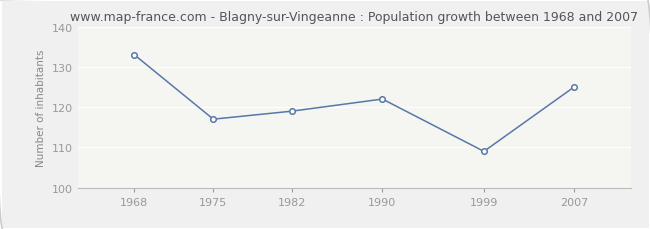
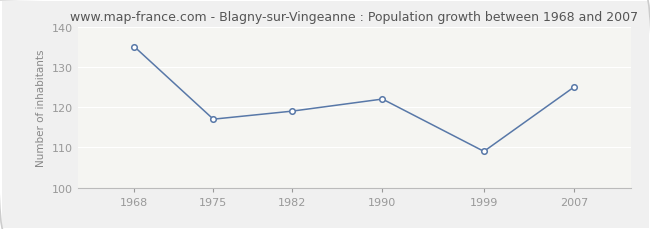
1968: 133 -> 135
